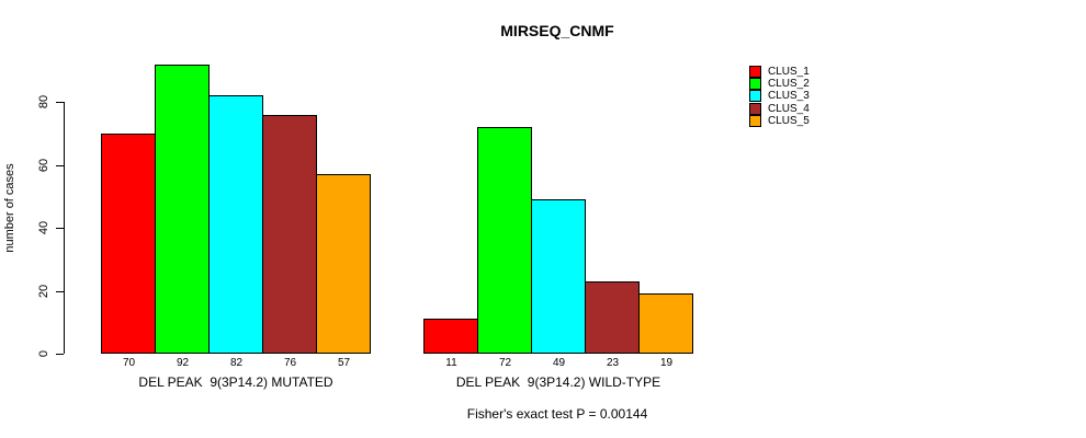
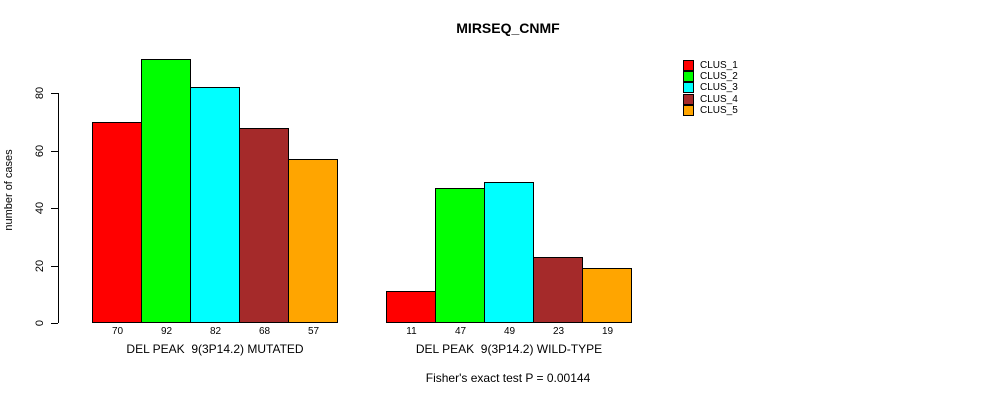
CLUS_4/DEL PEAK 9(3P14.2) MUTATED: 76 -> 68
CLUS_2/DEL PEAK 9(3P14.2) WILD-TYPE: 72 -> 47
